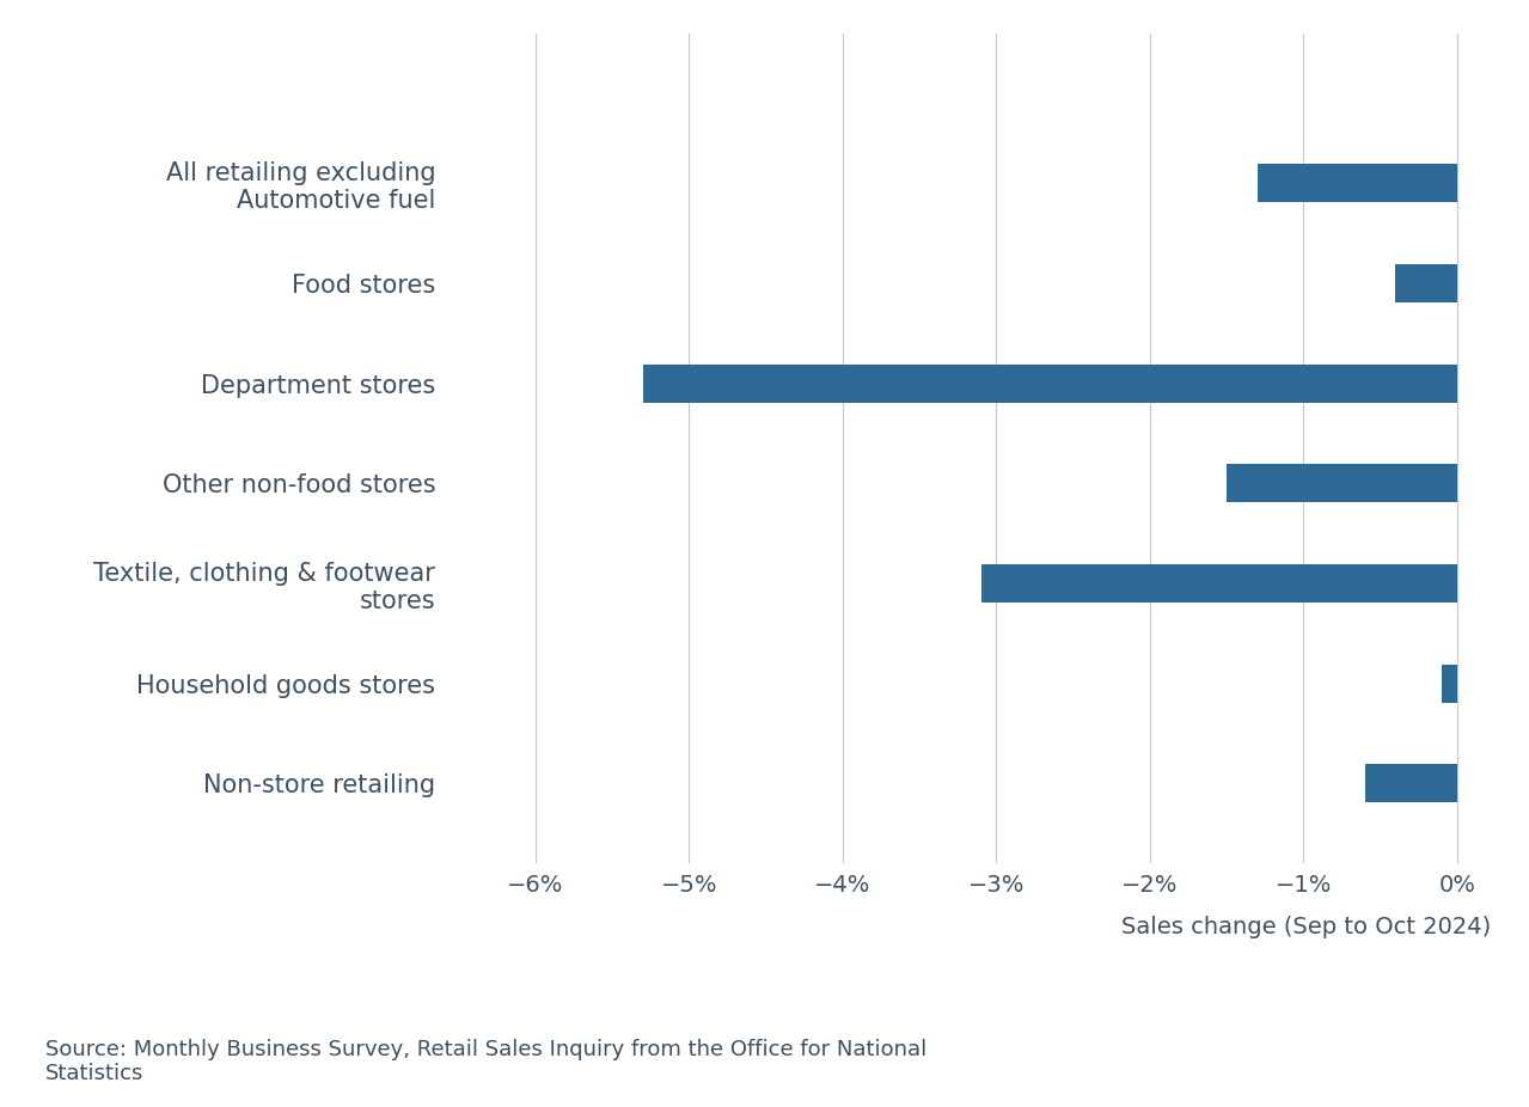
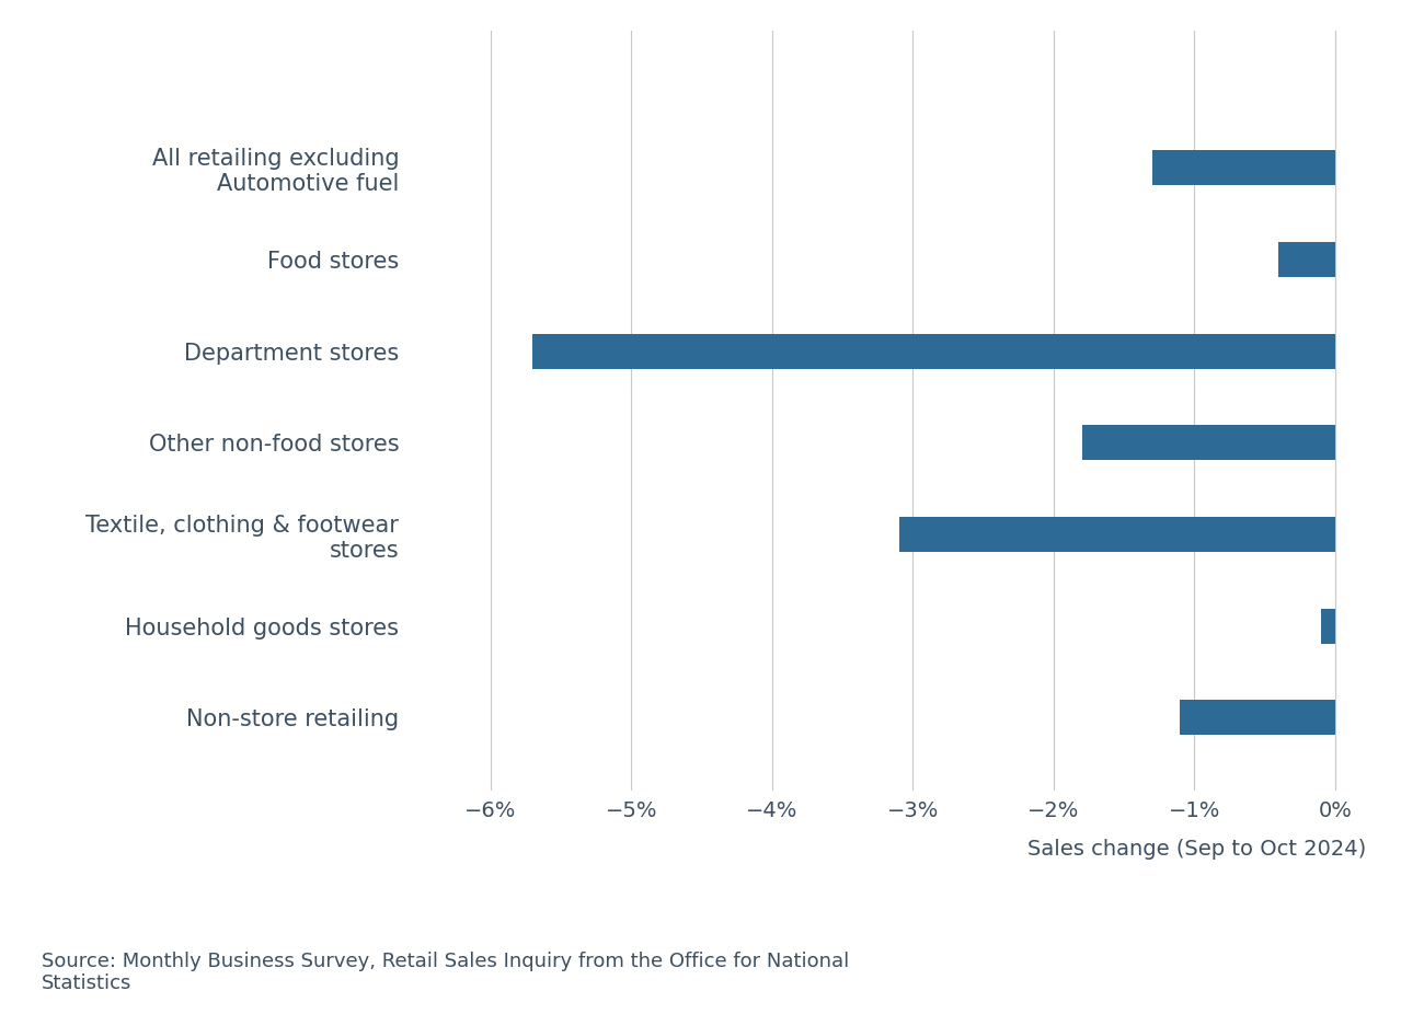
Department stores: -5.3% -> -5.7%
Other non-food stores: -1.5% -> -1.8%
Non-store retailing: -0.6% -> -1.1%
